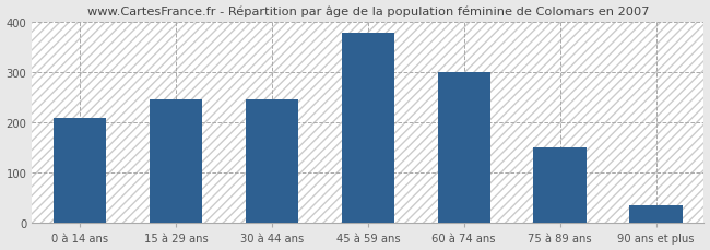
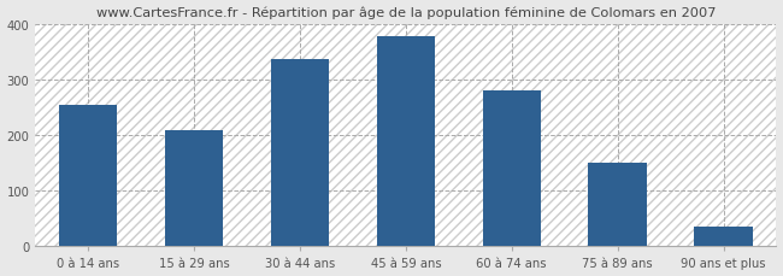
0 à 14 ans: 210 -> 255
15 à 29 ans: 245 -> 210
30 à 44 ans: 245 -> 338
60 à 74 ans: 300 -> 281
